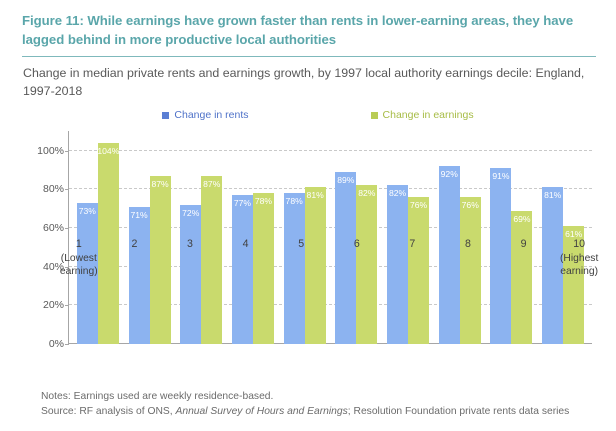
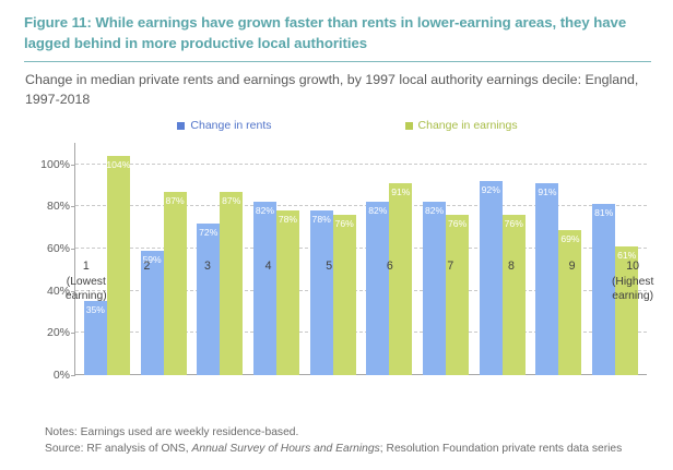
Change in rents/1: 73% -> 35%
Change in rents/2: 71% -> 59%
Change in rents/4: 77% -> 82%
Change in earnings/5: 81% -> 76%
Change in rents/6: 89% -> 82%
Change in earnings/6: 82% -> 91%
